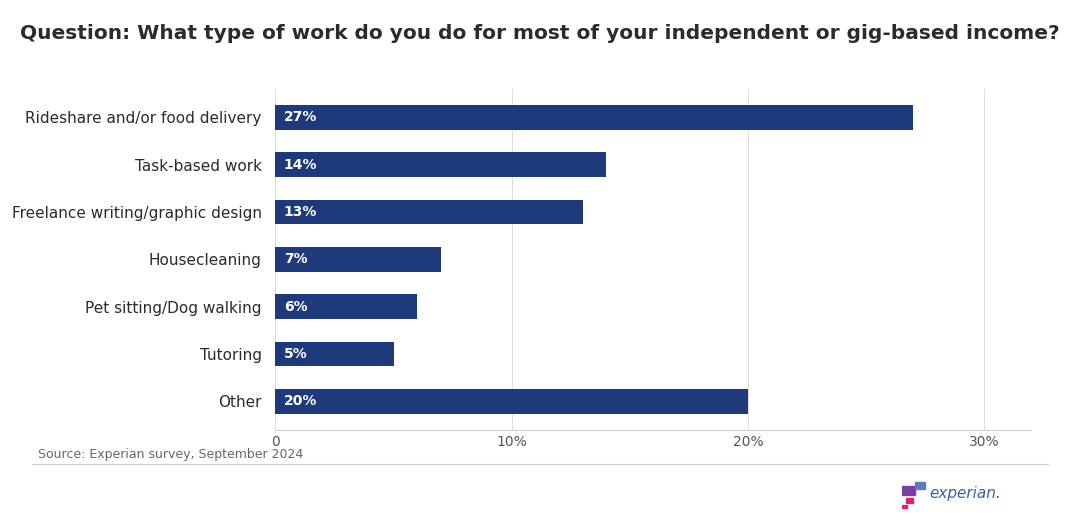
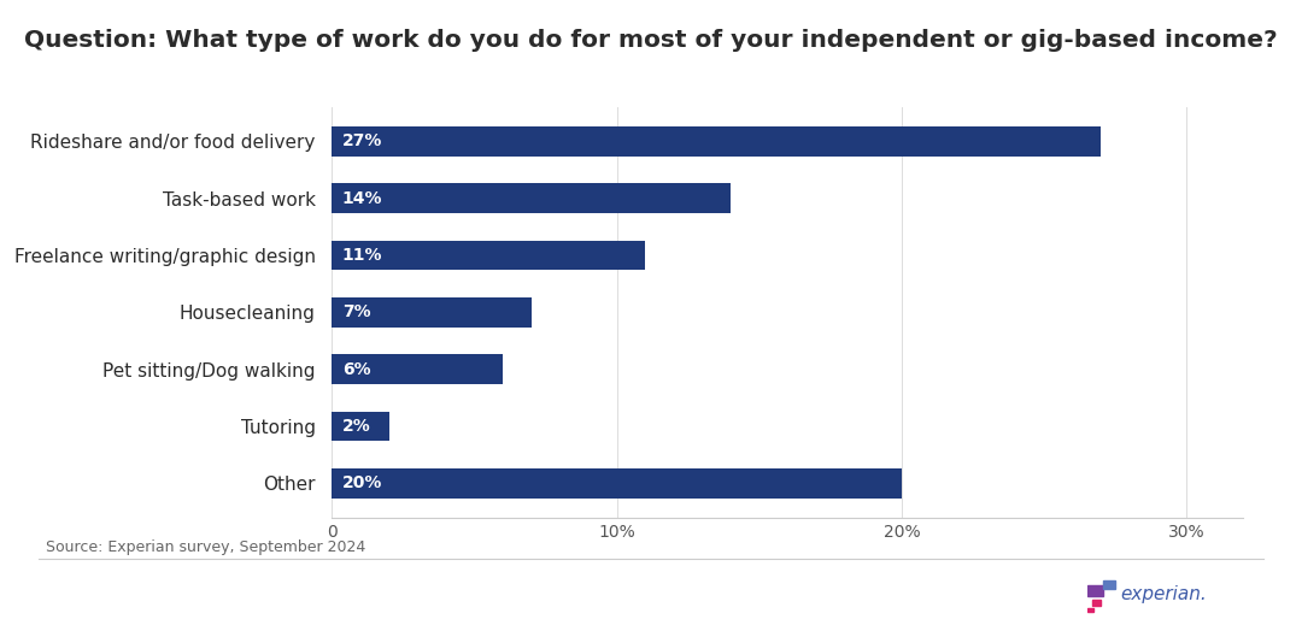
Freelance writing/graphic design: 13% -> 11%
Tutoring: 5% -> 2%
